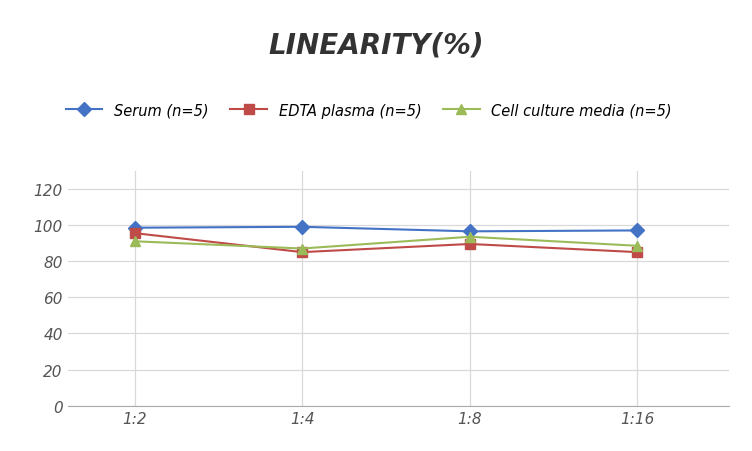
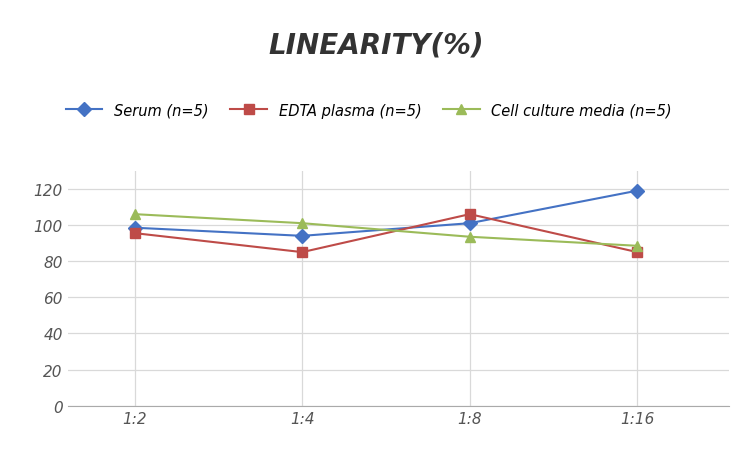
Cell culture media (n=5)/1:2: 91 -> 106
Serum (n=5)/1:4: 99 -> 94
Cell culture media (n=5)/1:4: 87 -> 101
Serum (n=5)/1:8: 96 -> 101
EDTA plasma (n=5)/1:8: 90 -> 106
Serum (n=5)/1:16: 97 -> 119
